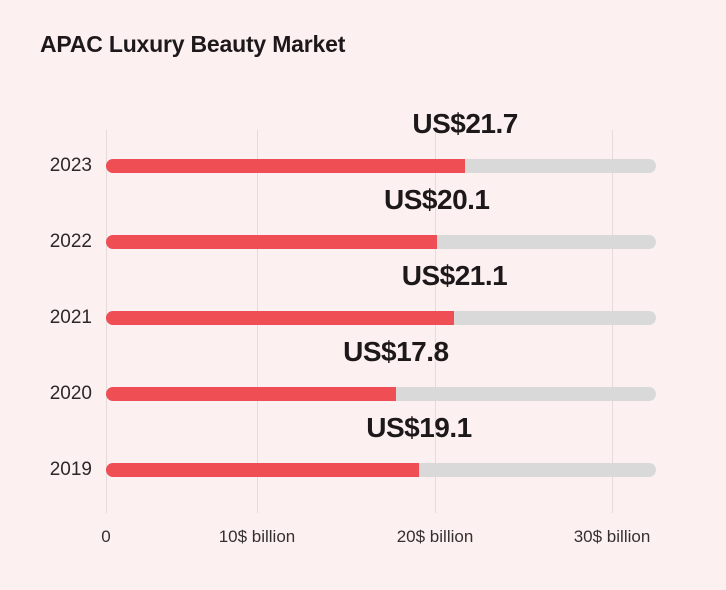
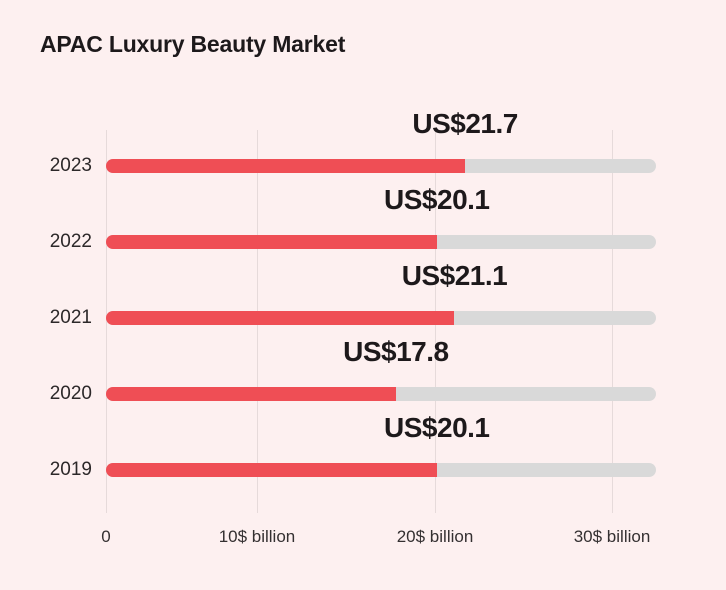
2019: 19.1 -> 20.1
